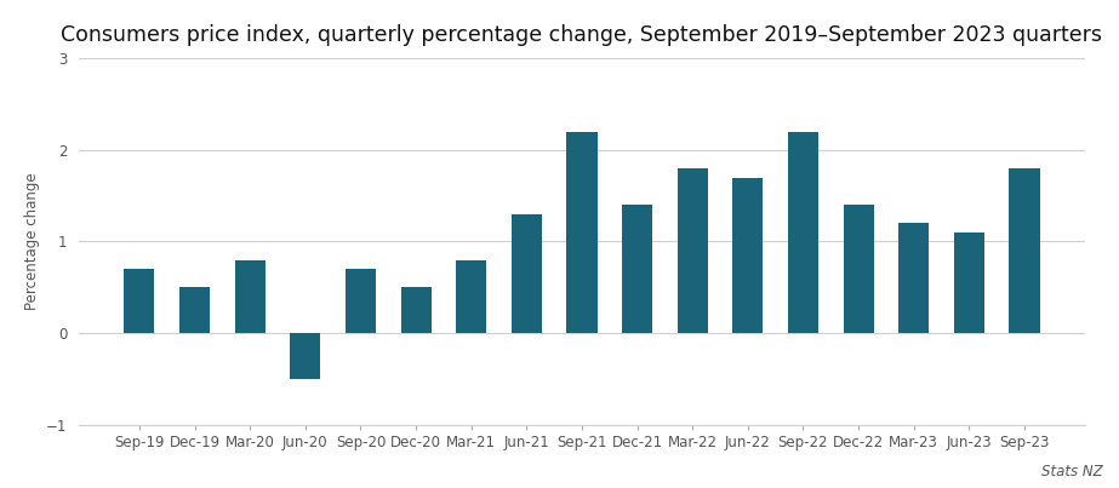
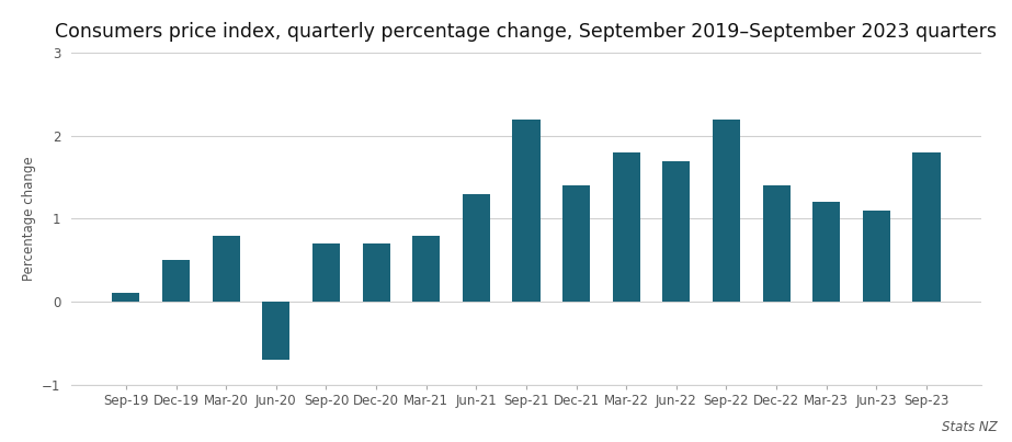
Sep-19: 0.7 -> 0.1
Jun-20: -0.5 -> -0.7
Dec-20: 0.5 -> 0.7
